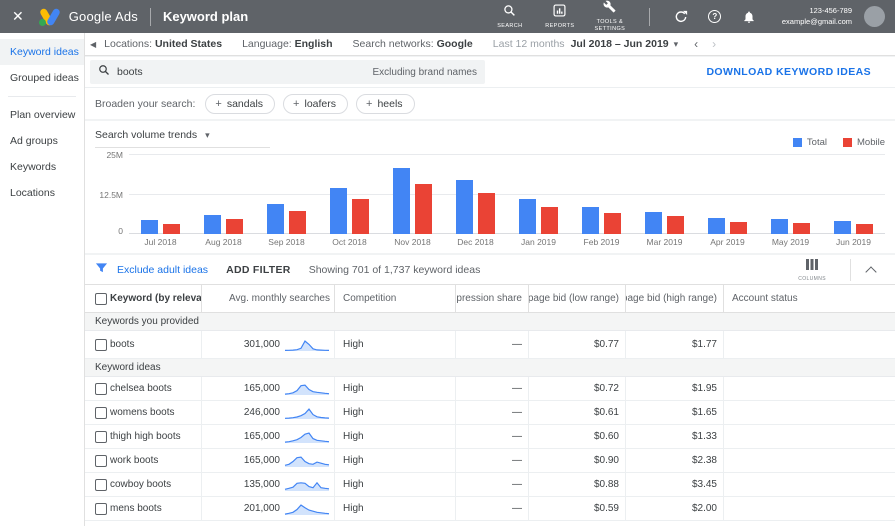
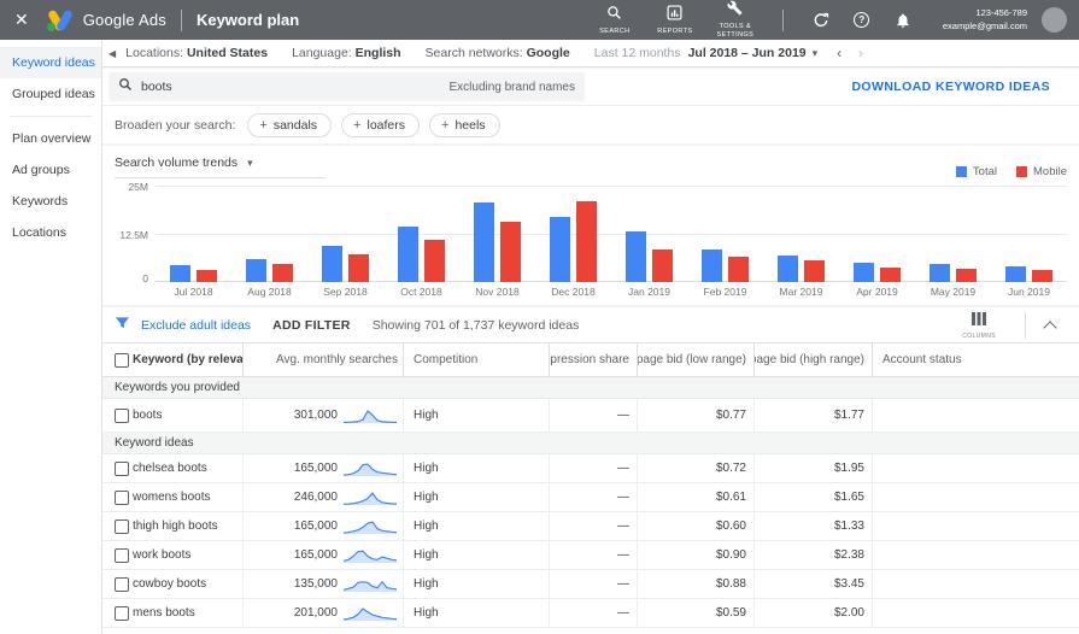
Mobile/Dec 2018: 13M -> 21M
Total/Jan 2019: 11M -> 13M
